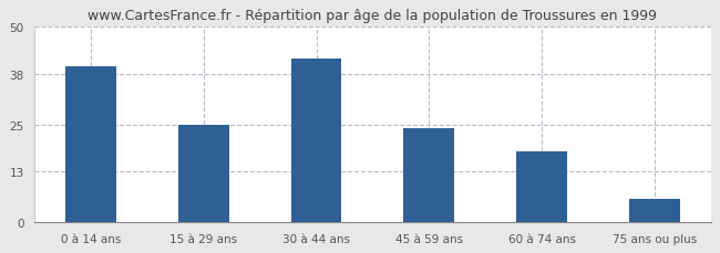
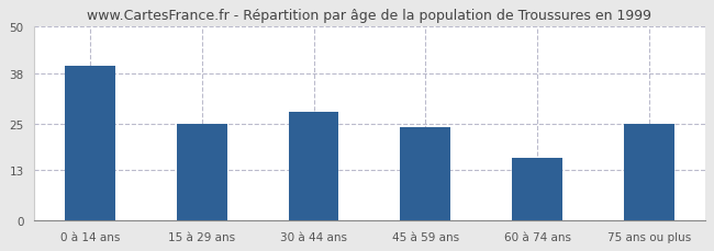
30 à 44 ans: 42 -> 28
60 à 74 ans: 18 -> 16
75 ans ou plus: 6 -> 25
